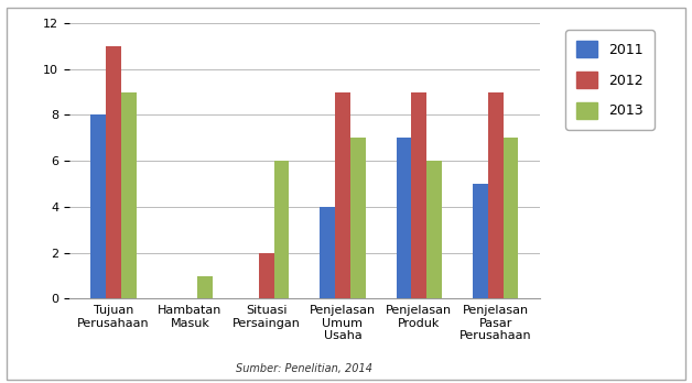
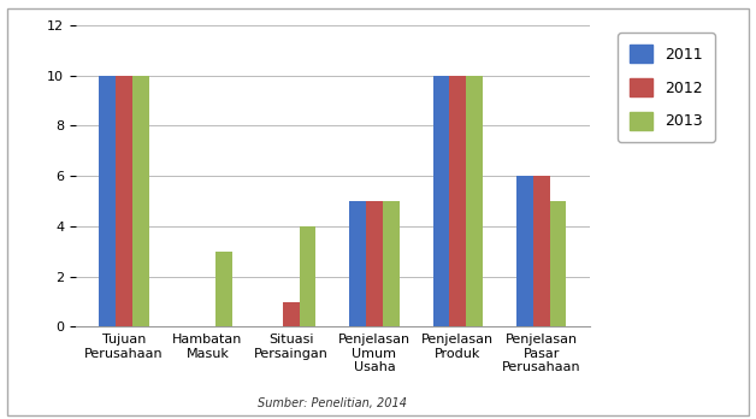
2011/Tujuan Perusahaan: 8 -> 10
2012/Tujuan Perusahaan: 11 -> 10
2013/Tujuan Perusahaan: 9 -> 10
2013/Hambatan Masuk: 1 -> 3
2012/Situasi Persaingan: 2 -> 1
2013/Situasi Persaingan: 6 -> 4
2011/Penjelasan Umum Usaha: 4 -> 5
2012/Penjelasan Umum Usaha: 9 -> 5
2013/Penjelasan Umum Usaha: 7 -> 5
2011/Penjelasan Produk: 7 -> 10
2012/Penjelasan Produk: 9 -> 10
2013/Penjelasan Produk: 6 -> 10
2011/Penjelasan Pasar Perusahaan: 5 -> 6
2012/Penjelasan Pasar Perusahaan: 9 -> 6
2013/Penjelasan Pasar Perusahaan: 7 -> 5
